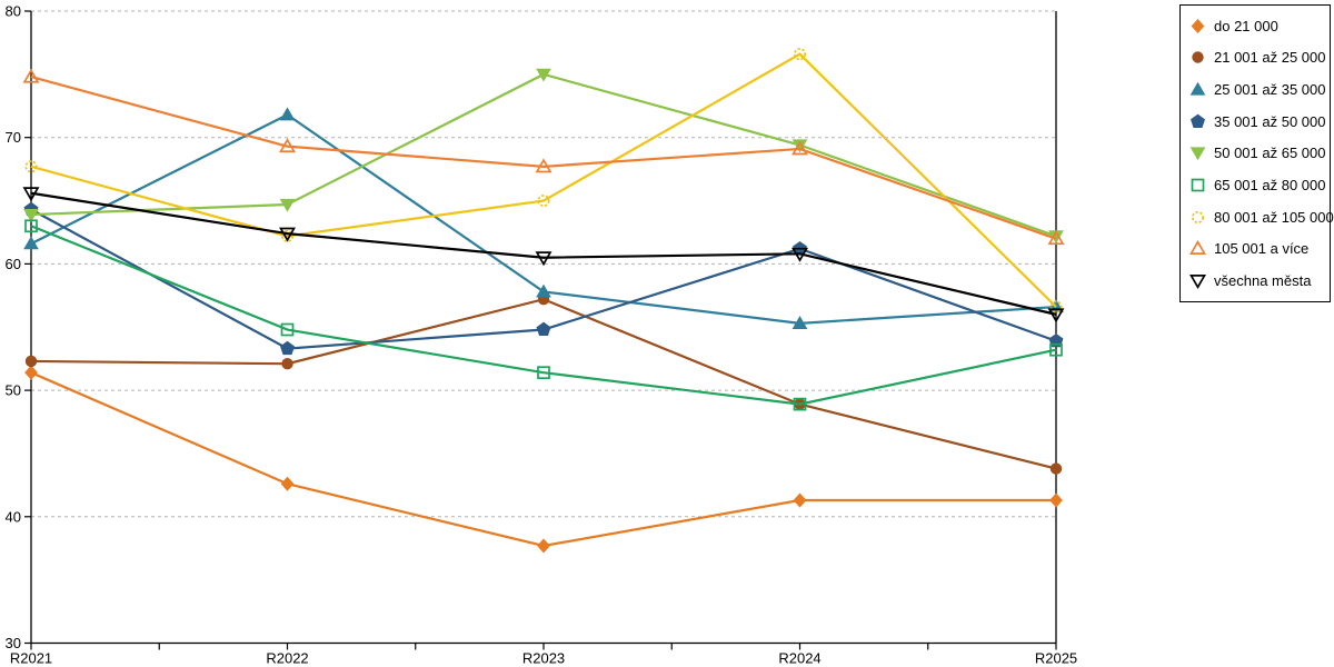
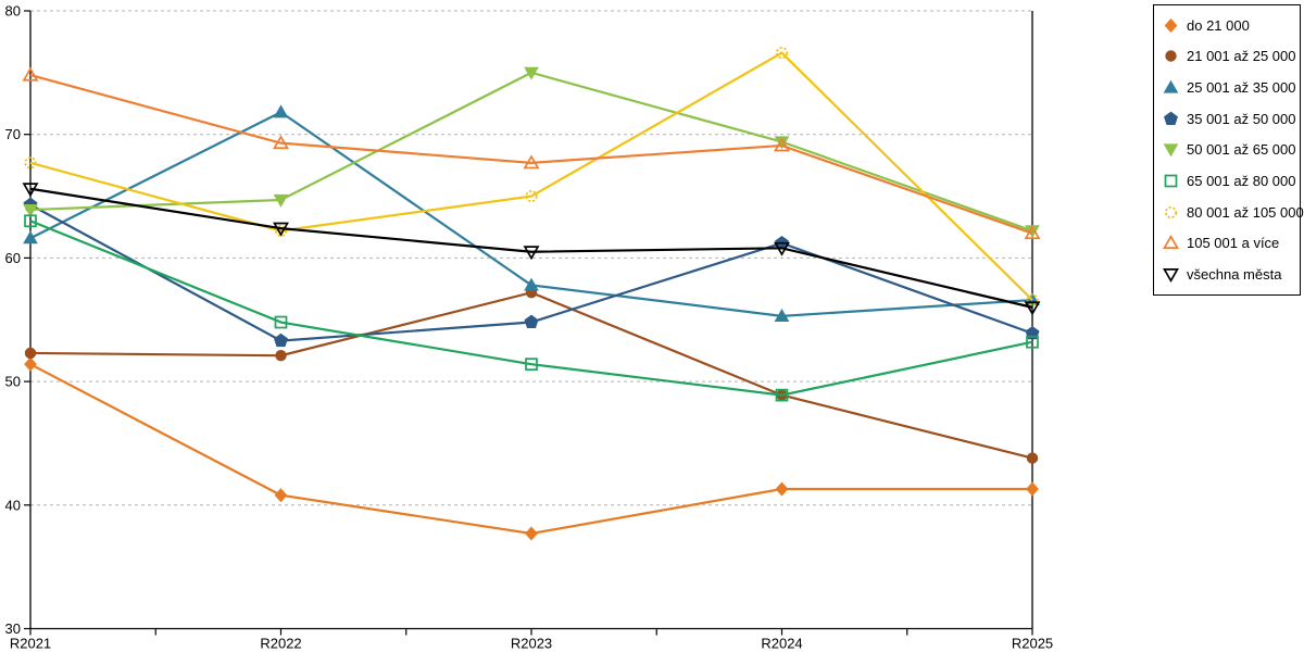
do 21 000/R2022: 42.6 -> 40.8
